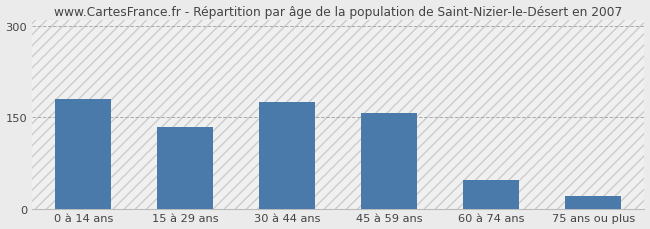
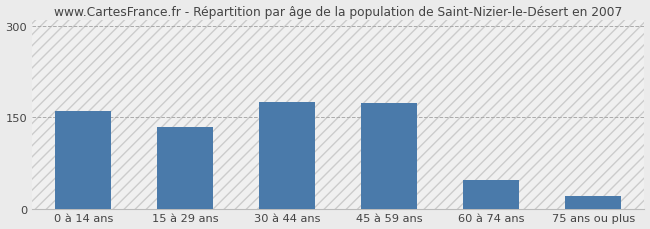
0 à 14 ans: 180 -> 160
45 à 59 ans: 157 -> 174
